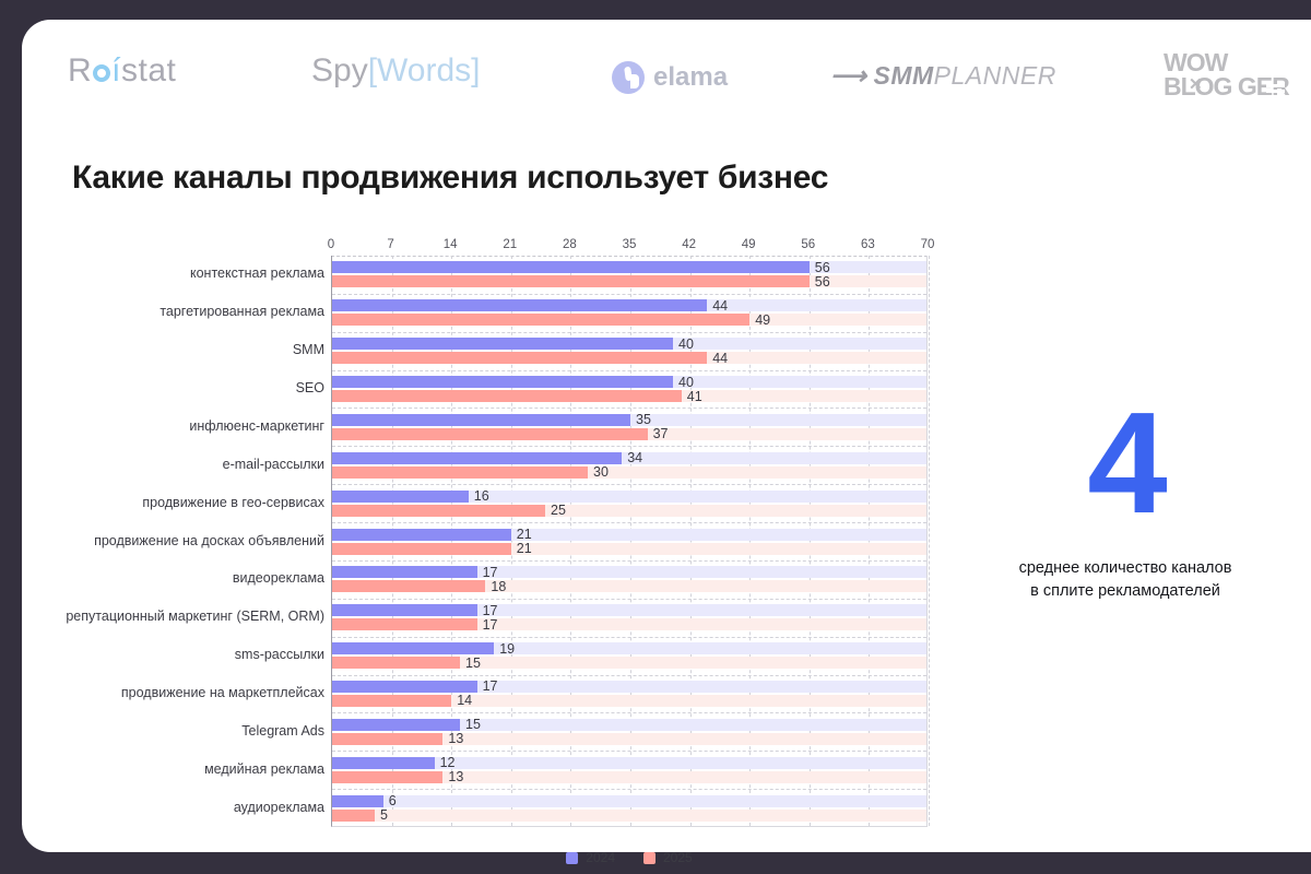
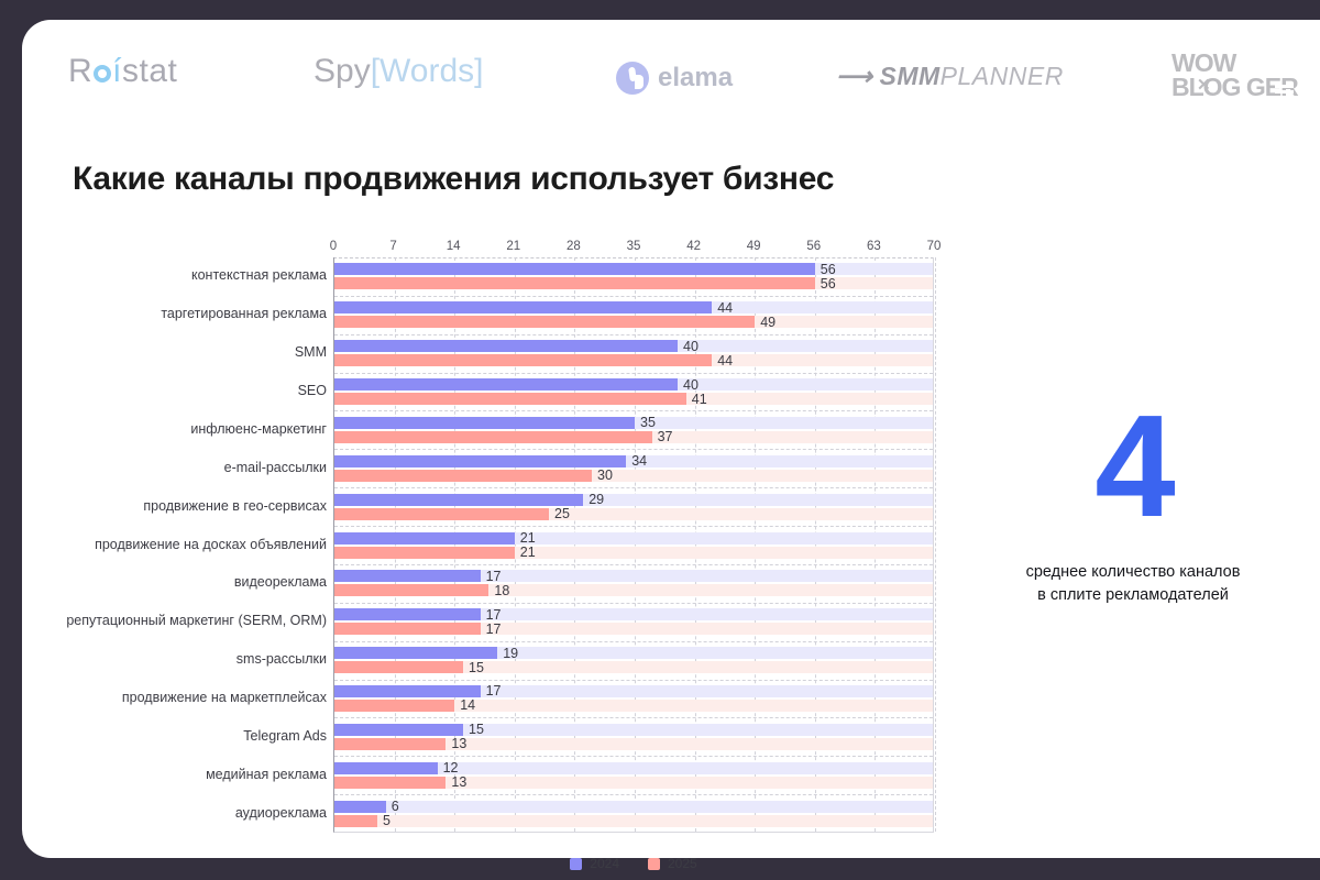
2024/продвижение в гео-сервисах: 16 -> 29
